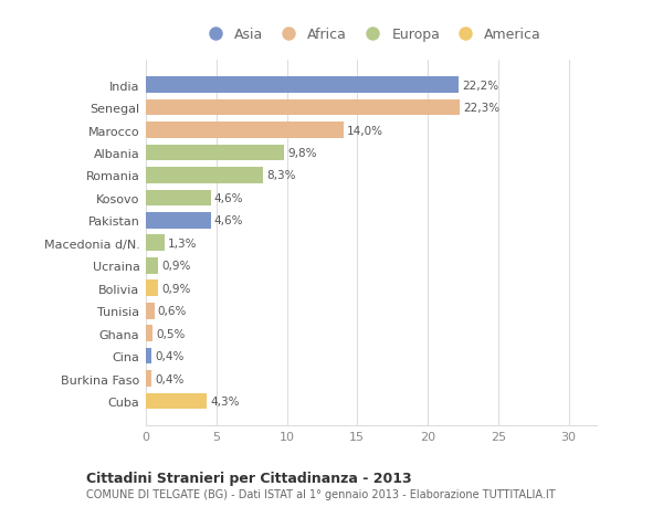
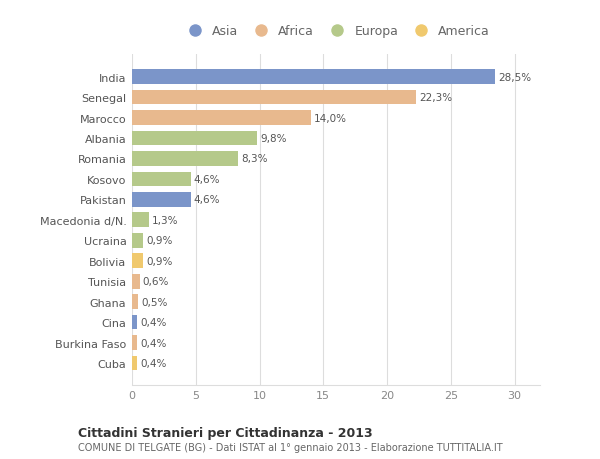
India: 22,2% -> 28,5%
Cuba: 4,3% -> 0,4%
